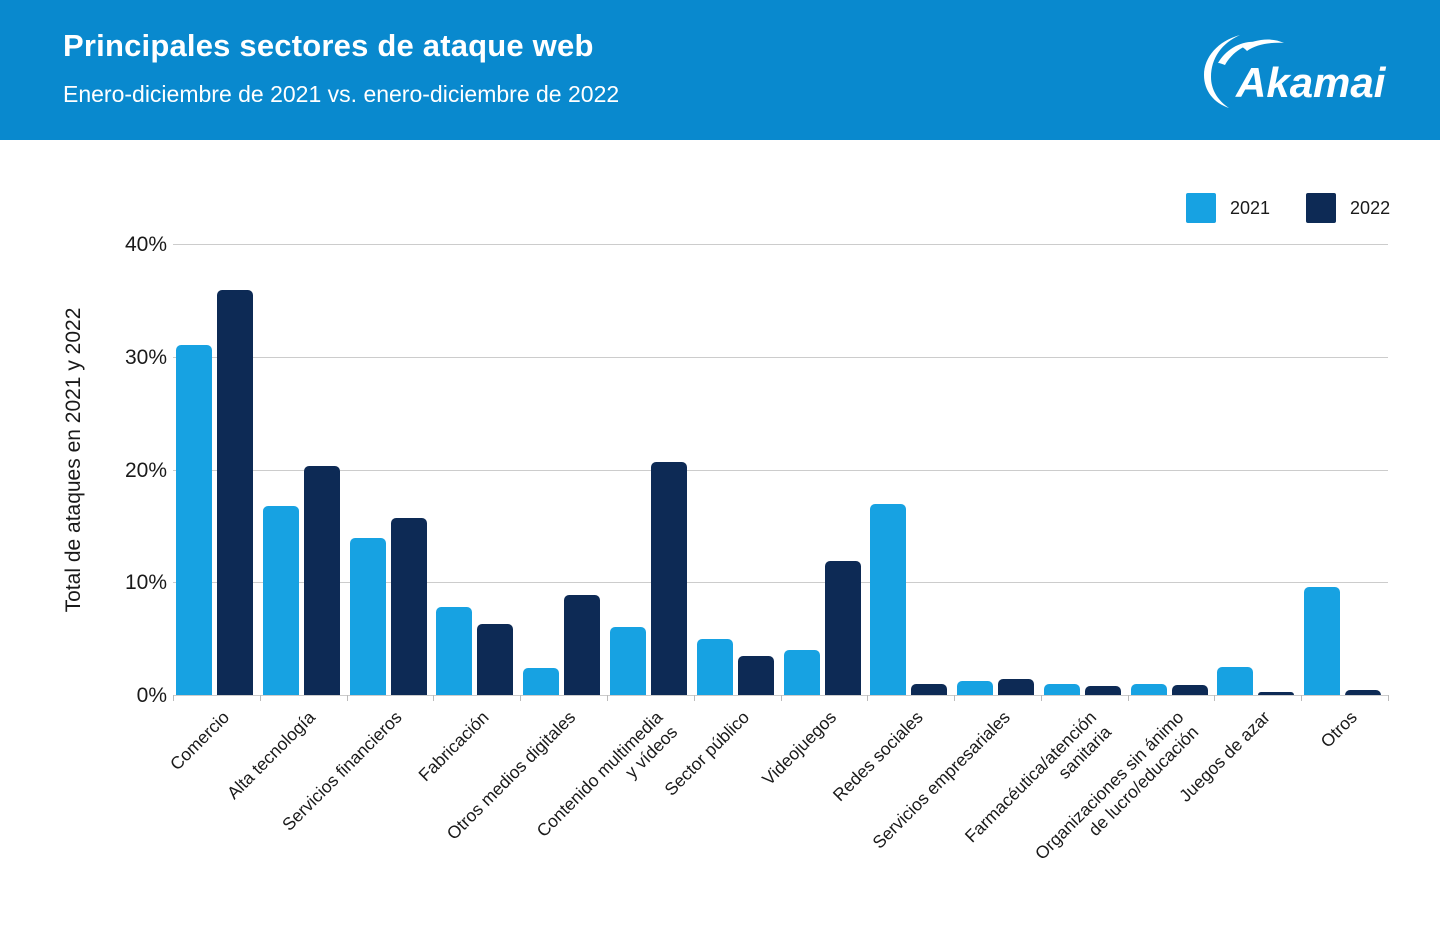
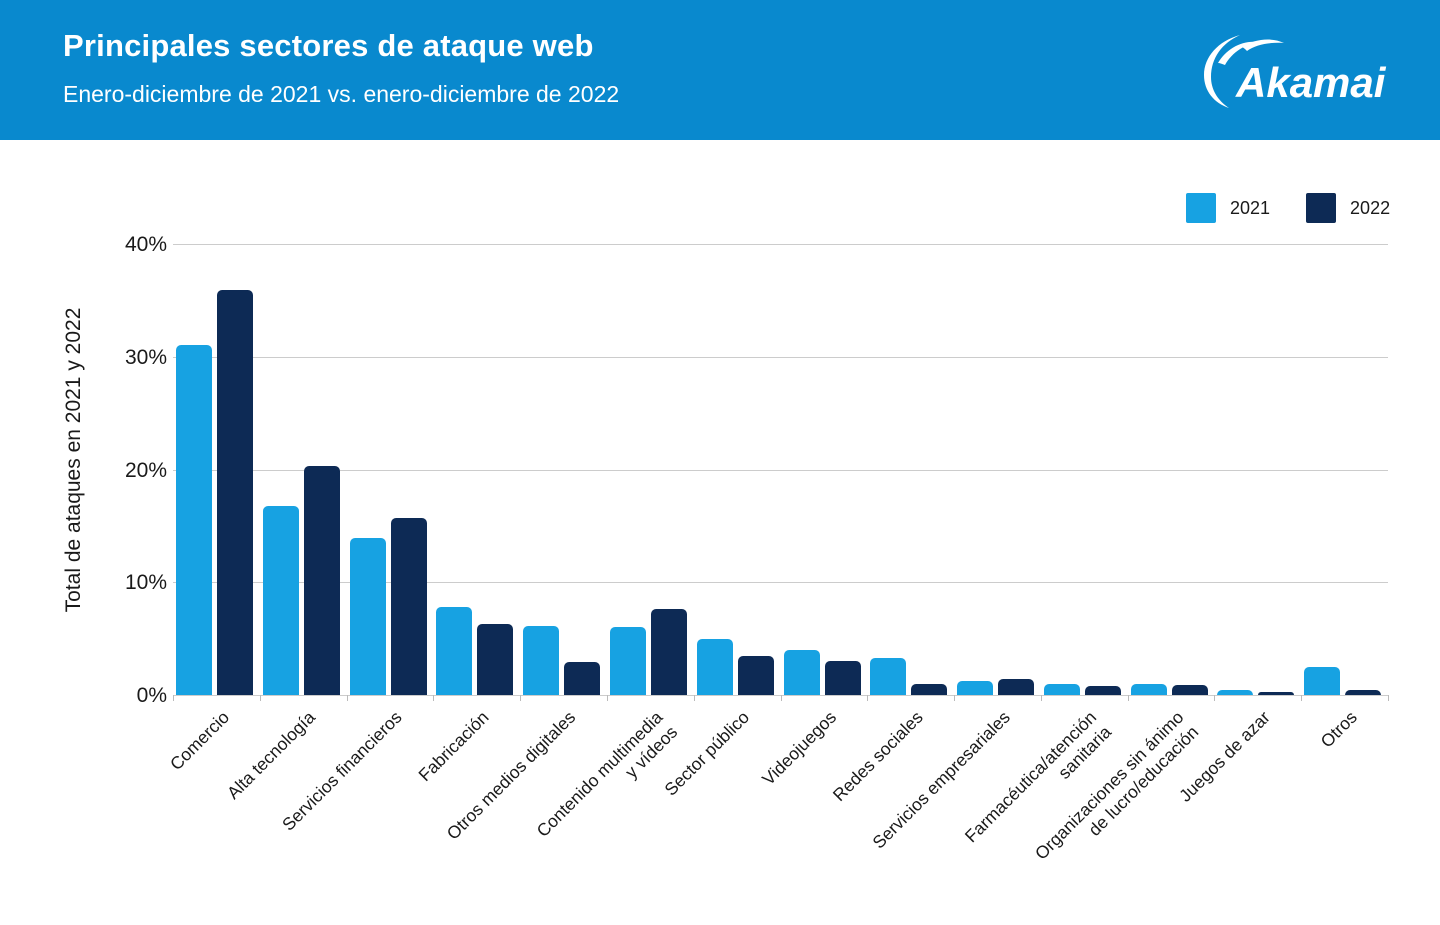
2021/Otros medios digitales: 2.4% -> 6.1%
2022/Otros medios digitales: 8.9% -> 2.9%
2022/Contenido multimedia y vídeos: 20.7% -> 7.6%
2022/Videojuegos: 11.9% -> 3.0%
2021/Redes sociales: 16.9% -> 3.3%
2021/Juegos de azar: 2.5% -> 0.4%
2021/Otros: 9.6% -> 2.5%
